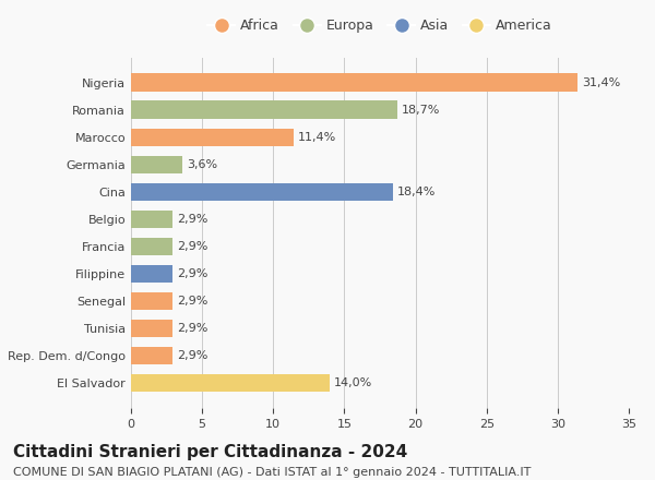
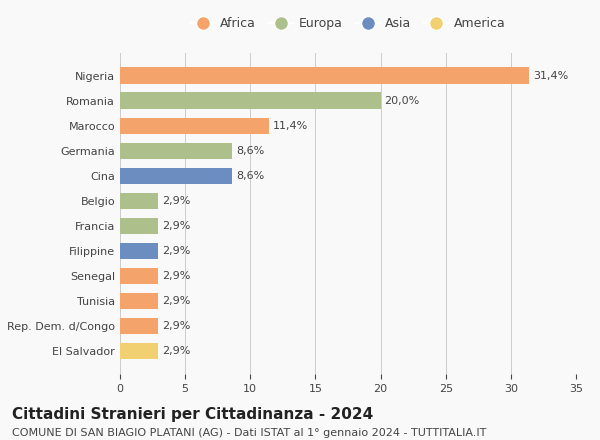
Romania: 18,7% -> 20,0%
Germania: 3,6% -> 8,6%
Cina: 18,4% -> 8,6%
El Salvador: 14,0% -> 2,9%
